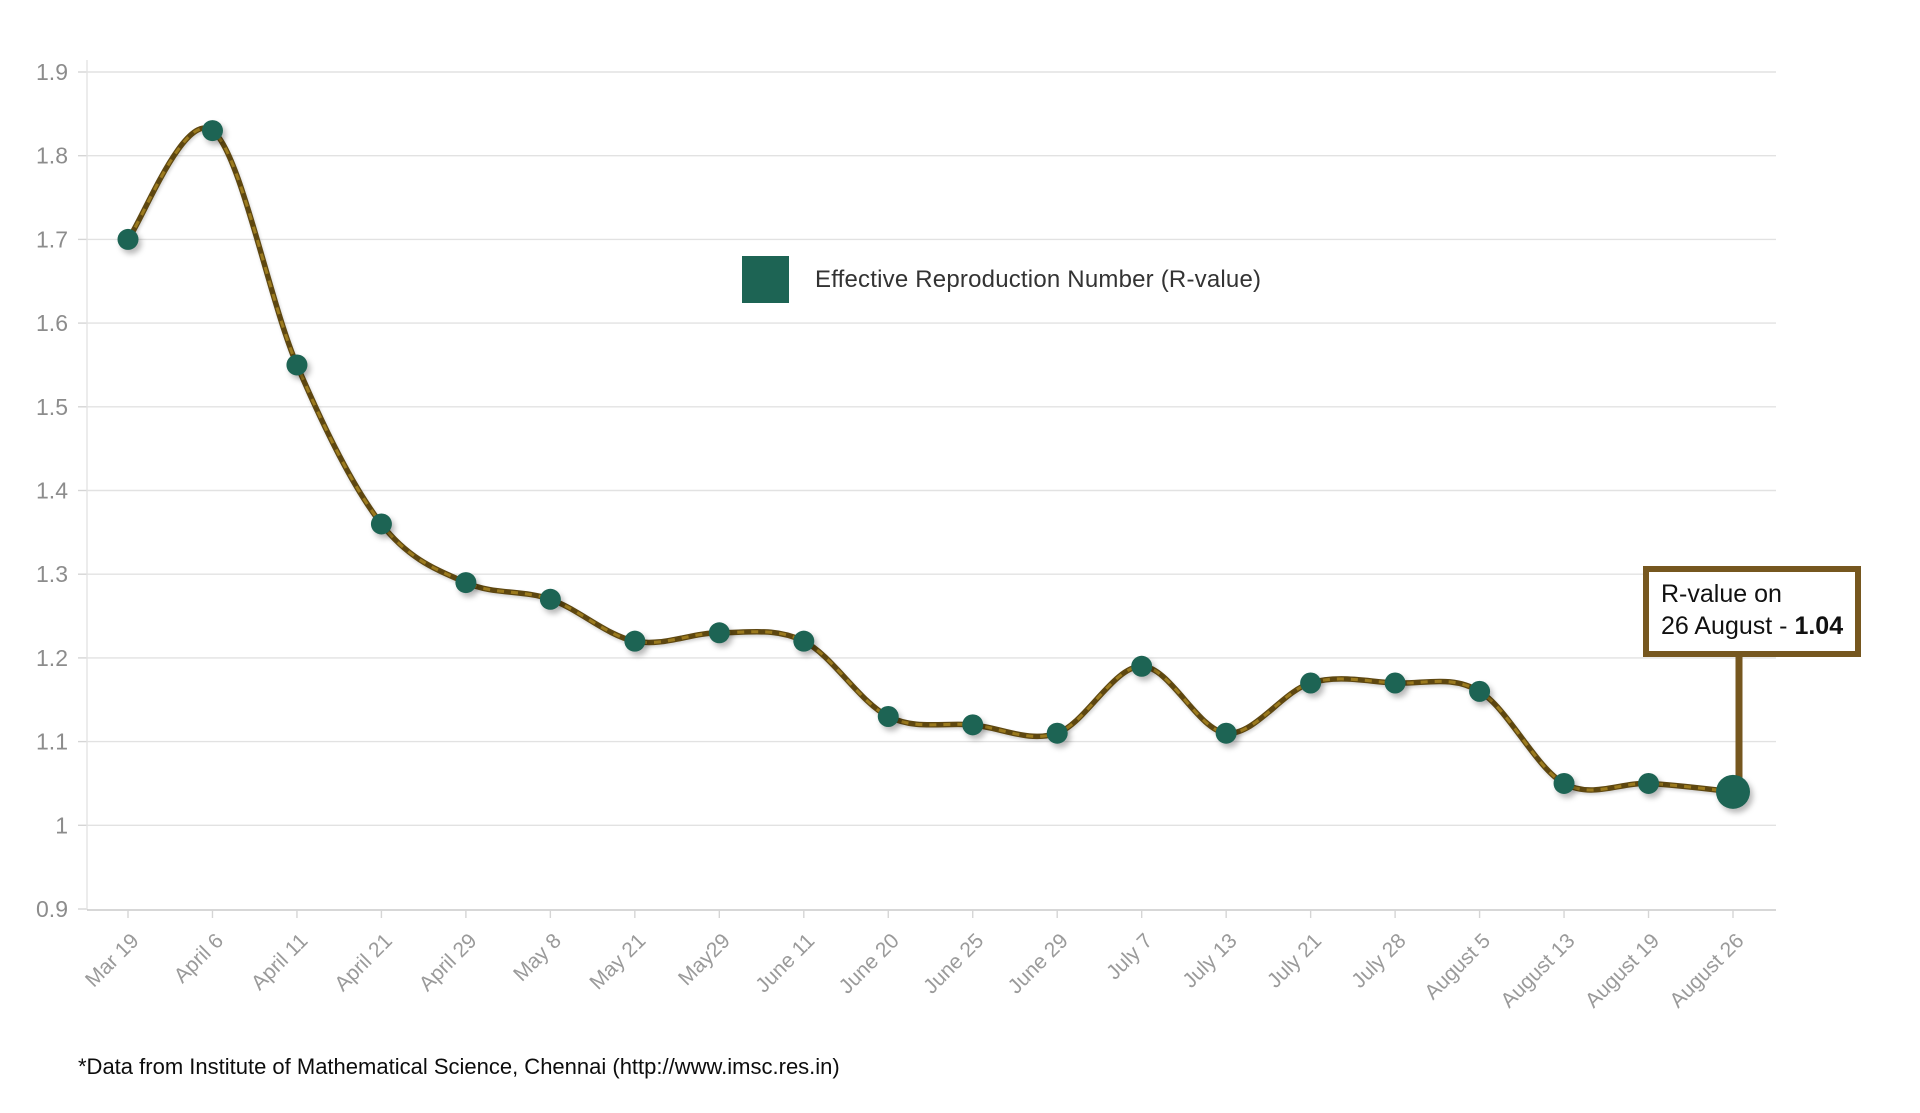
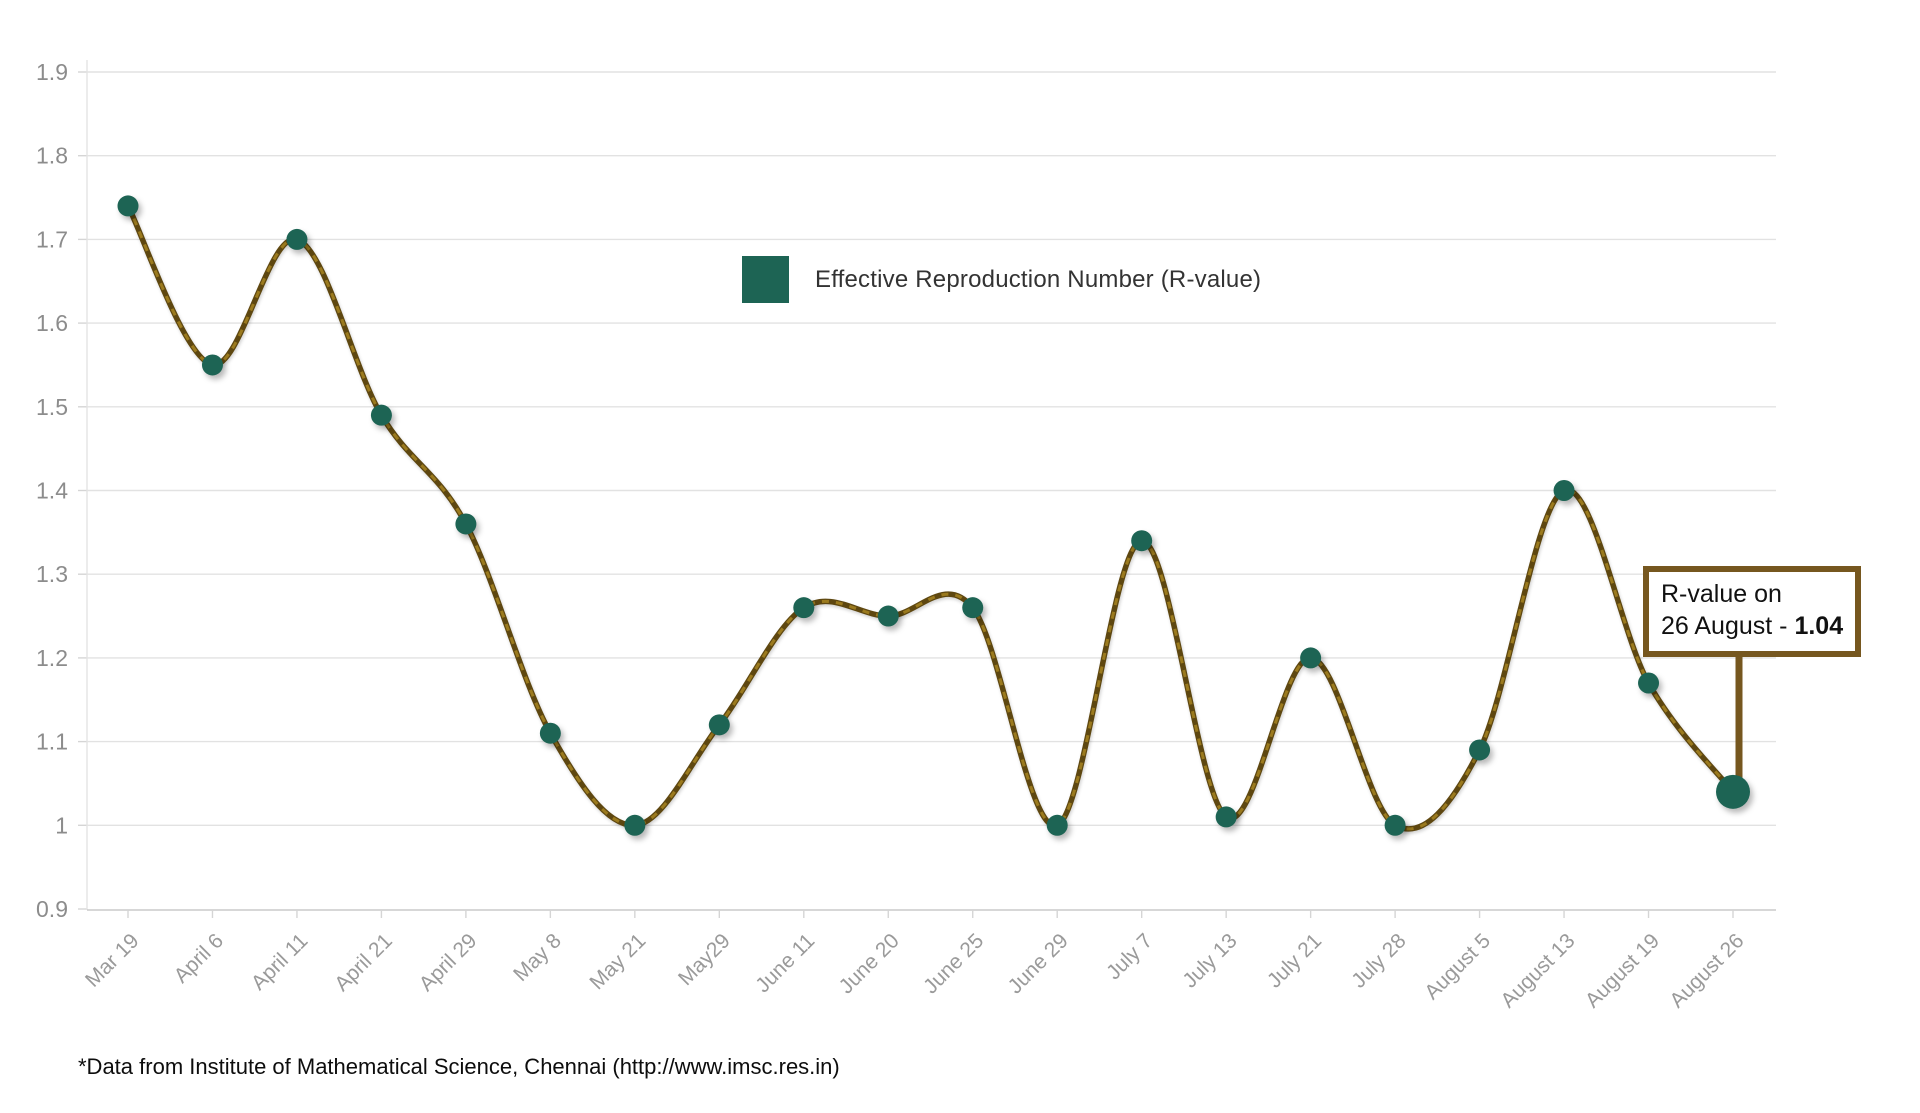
Mar 19: 1.70 -> 1.74
April 6: 1.83 -> 1.55
April 11: 1.55 -> 1.70
April 21: 1.36 -> 1.49
April 29: 1.29 -> 1.36
May 8: 1.27 -> 1.11
May 21: 1.22 -> 1.00
May29: 1.23 -> 1.12
June 11: 1.22 -> 1.26
June 20: 1.13 -> 1.25
June 25: 1.12 -> 1.26
June 29: 1.11 -> 1.00
July 7: 1.19 -> 1.34
July 13: 1.11 -> 1.01
July 21: 1.17 -> 1.20
July 28: 1.17 -> 1.00
August 5: 1.16 -> 1.09
August 13: 1.05 -> 1.40
August 19: 1.05 -> 1.17
